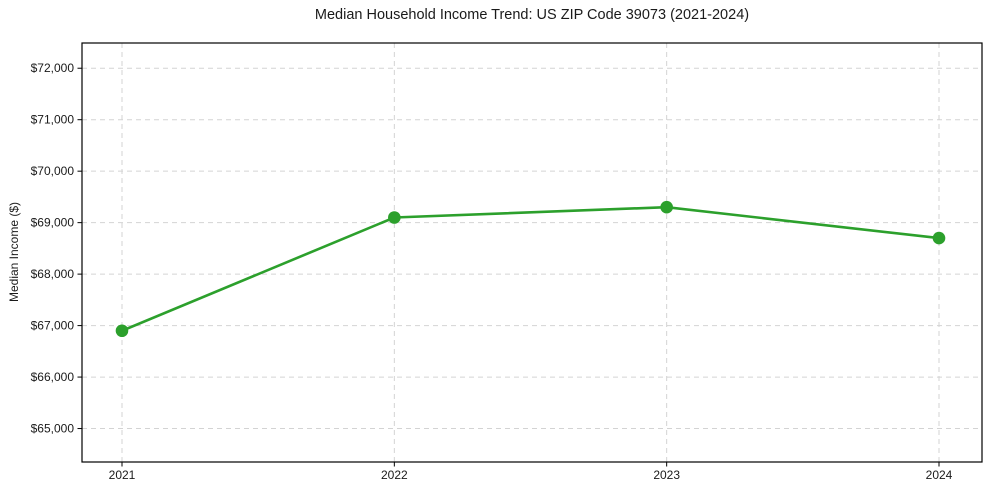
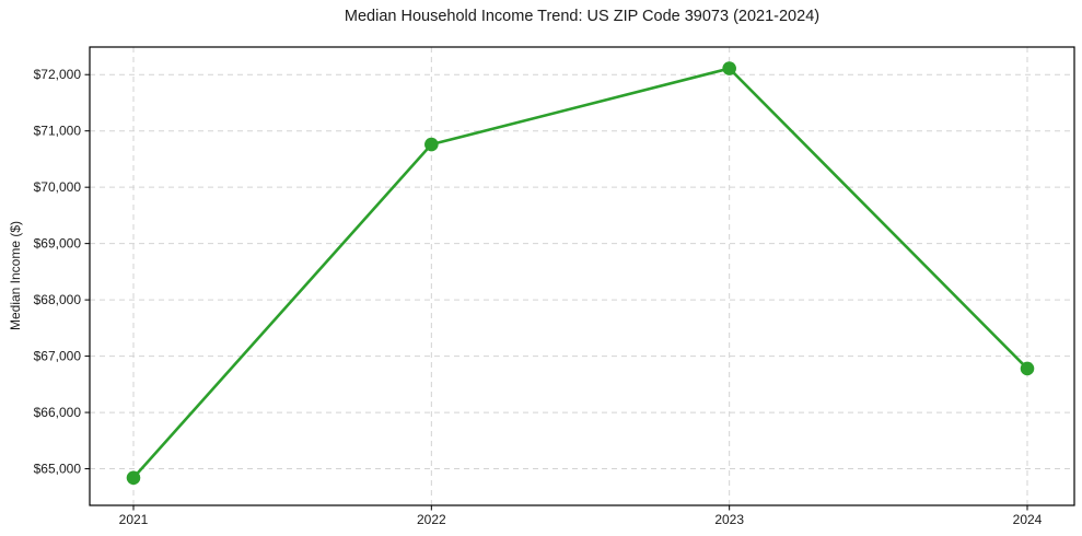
2021: $66900 -> $64800
2022: $69100 -> $70800
2023: $69300 -> $72100
2024: $68700 -> $66800
